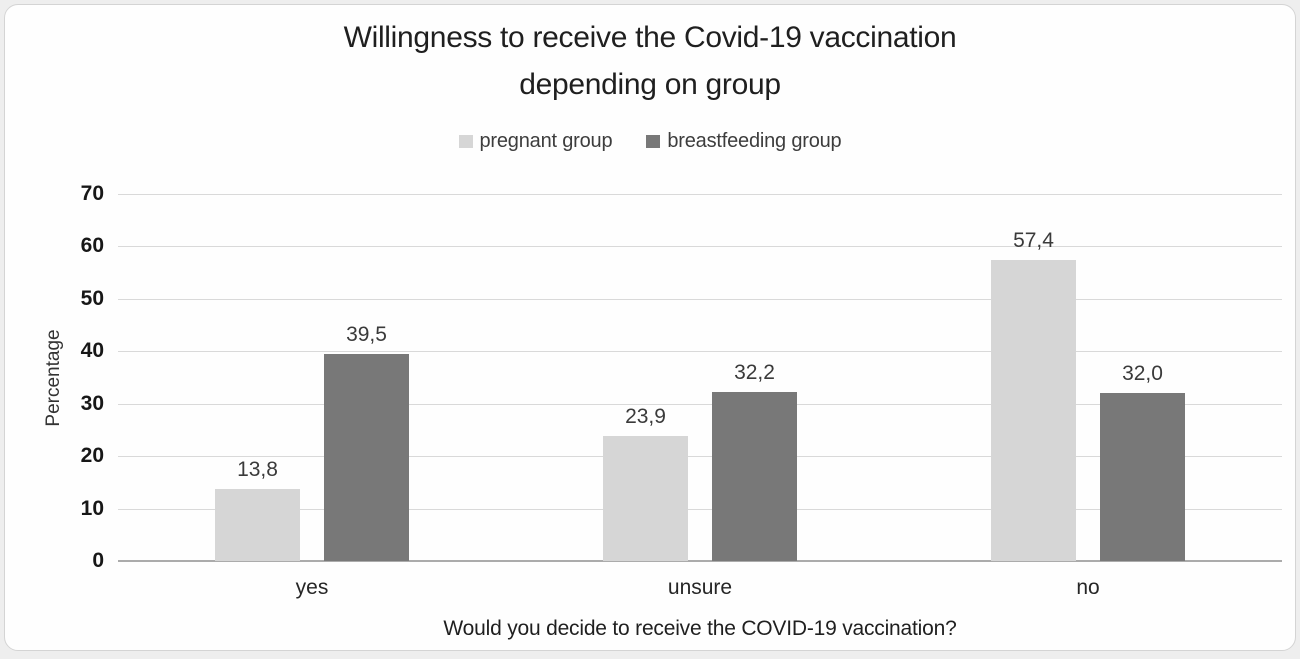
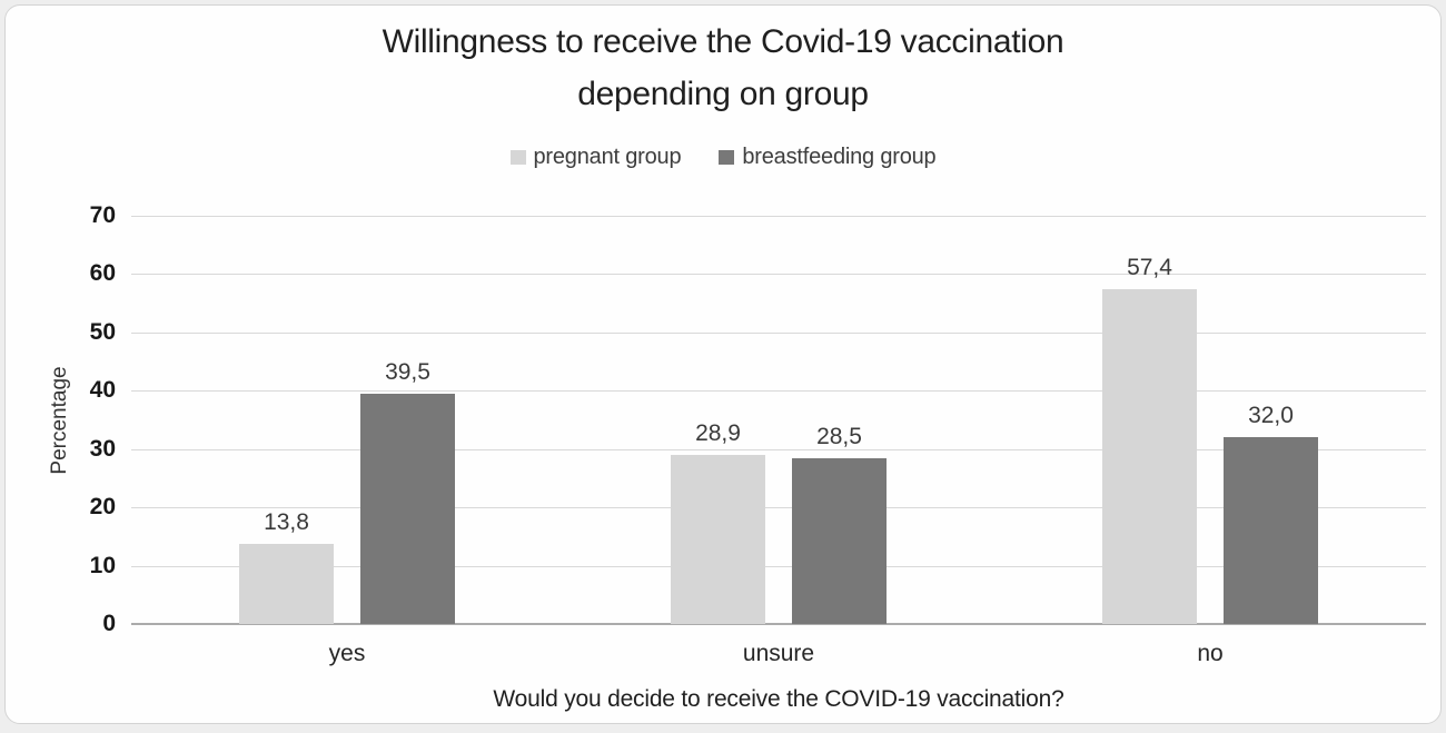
pregnant group/unsure: 23,9 -> 28,9
breastfeeding group/unsure: 32,2 -> 28,5
